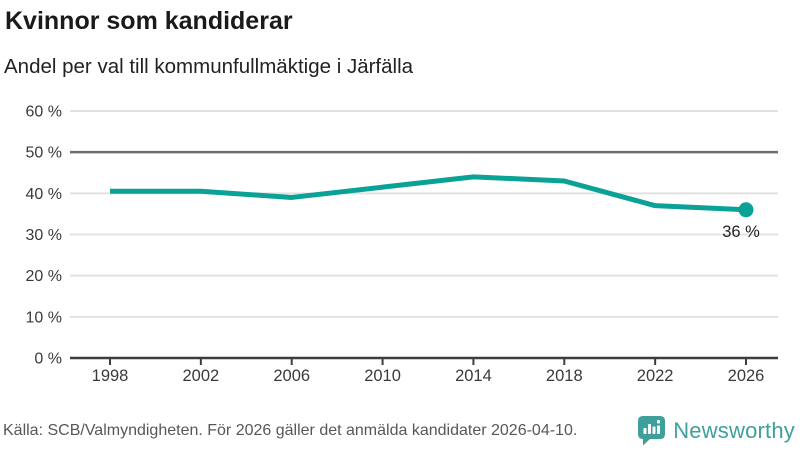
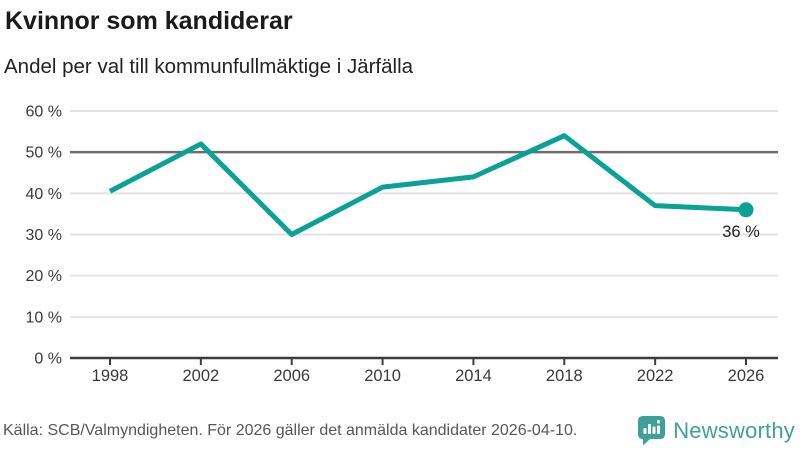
2002: 40% -> 52%
2006: 39% -> 30%
2018: 43% -> 54%
